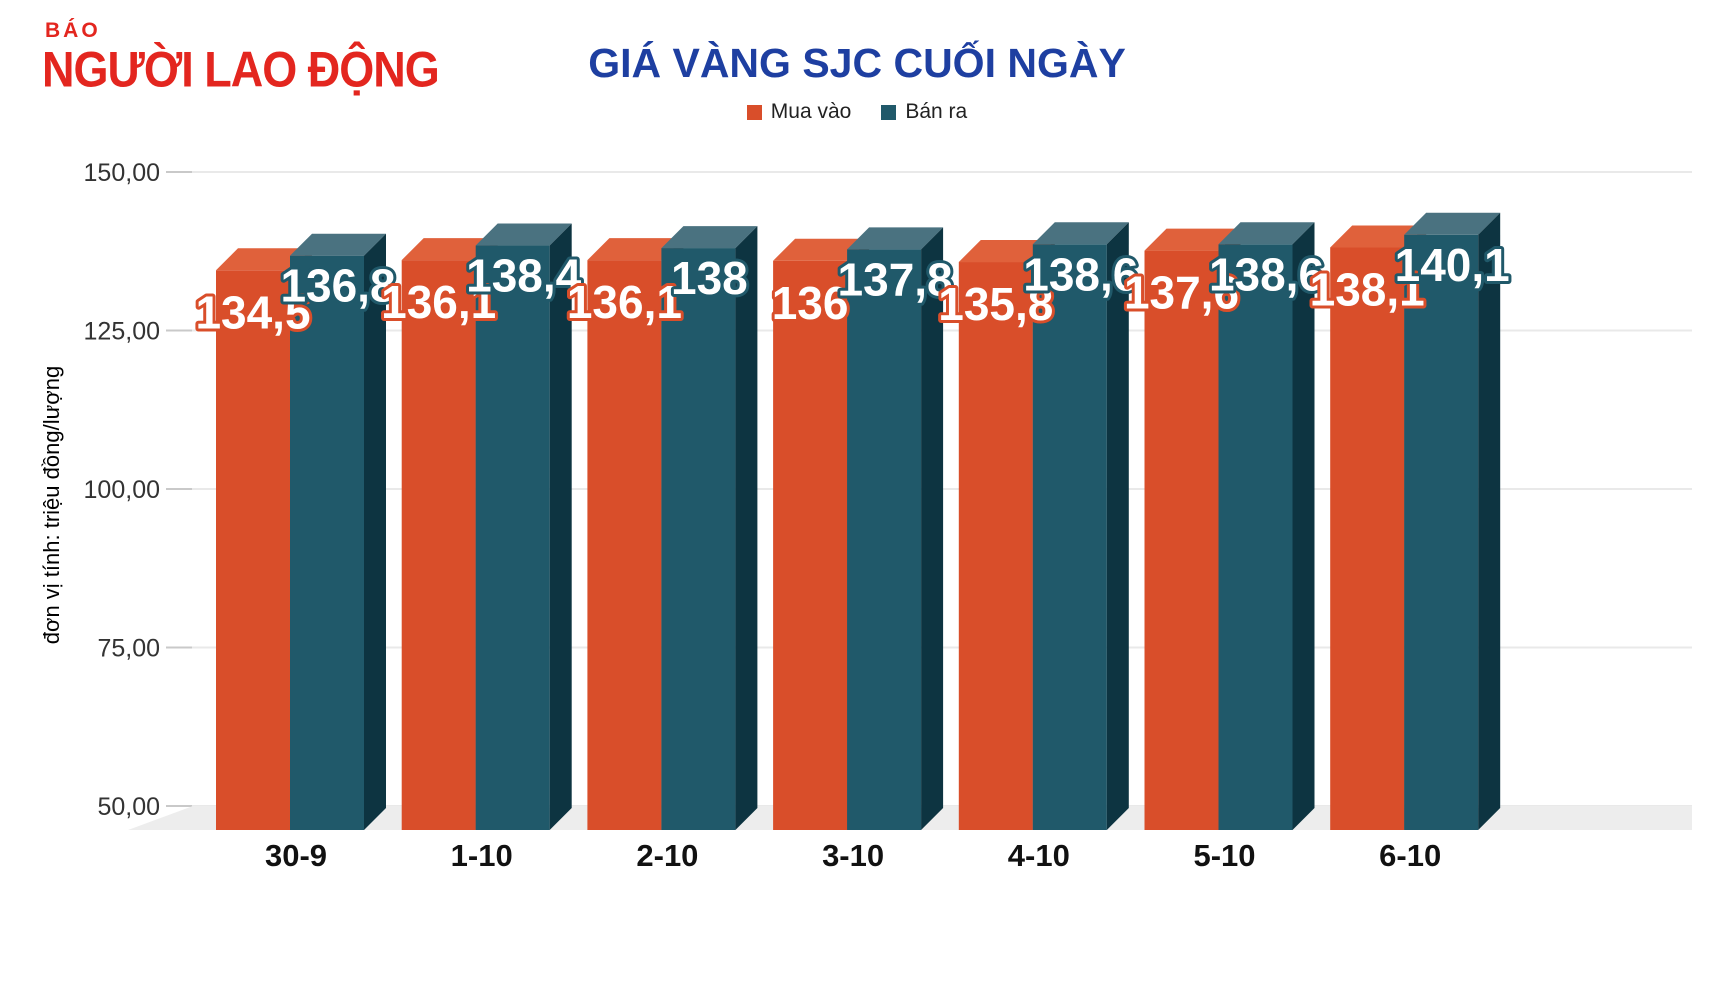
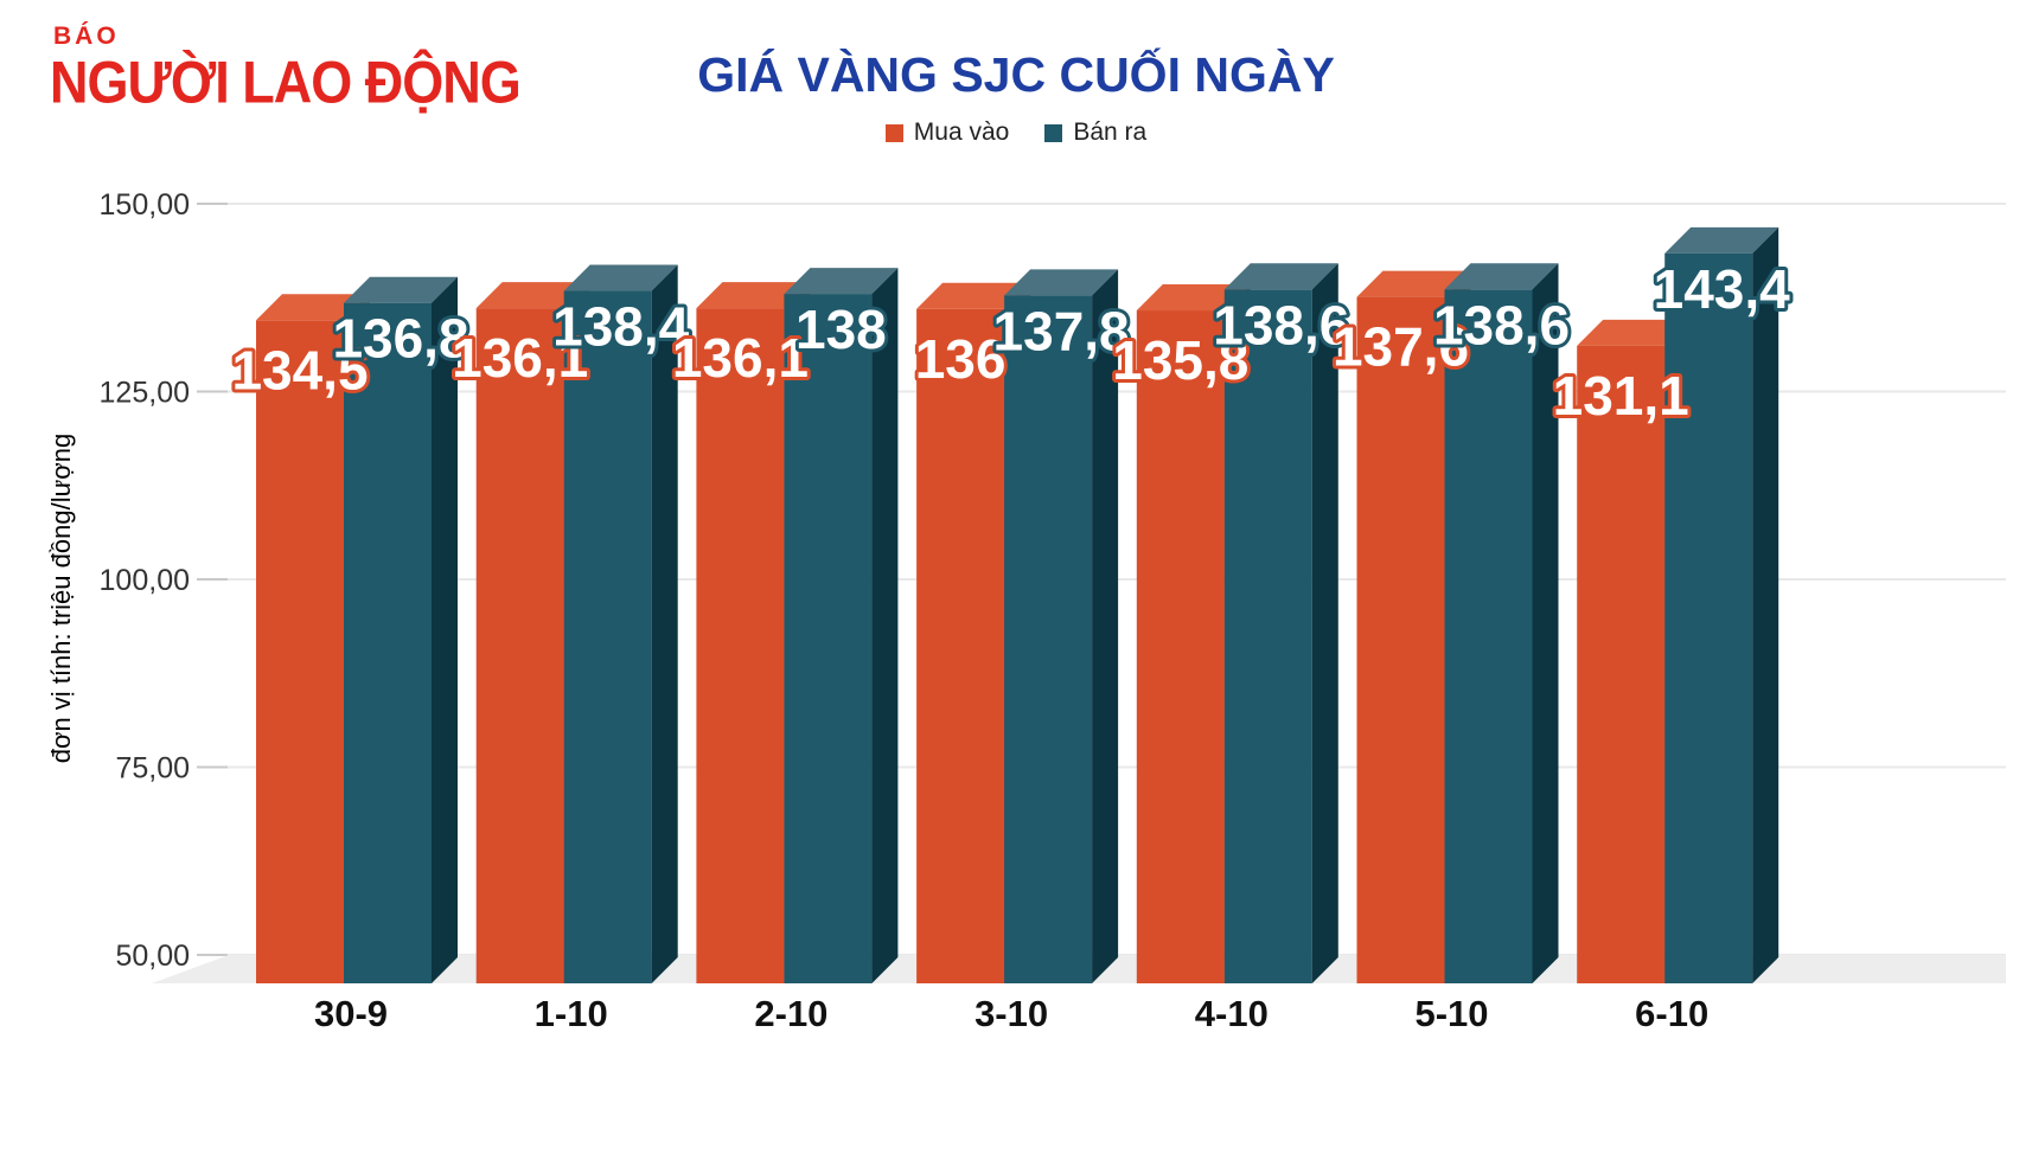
Mua vào/6-10: 138,1 -> 131,1
Bán ra/6-10: 140,1 -> 143,4
